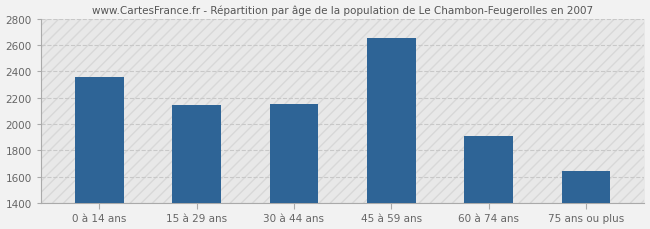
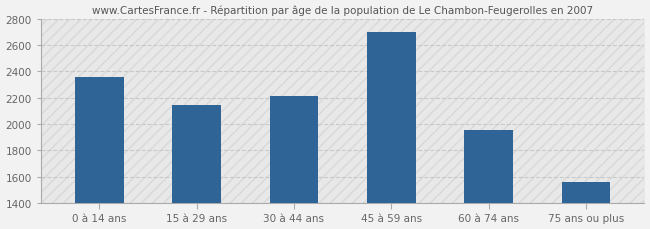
30 à 44 ans: 2150 -> 2220
45 à 59 ans: 2650 -> 2700
60 à 74 ans: 1910 -> 1960
75 ans ou plus: 1640 -> 1560
